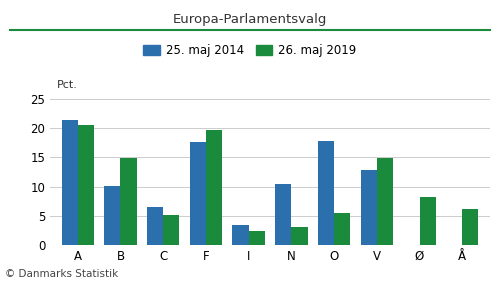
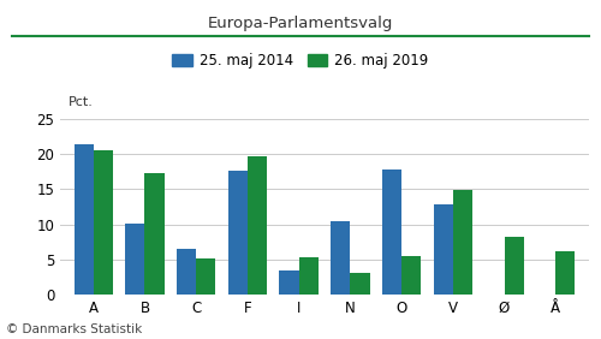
26. maj 2019/B: 14.9 -> 17.2
26. maj 2019/I: 2.5 -> 5.4
